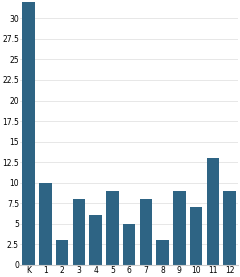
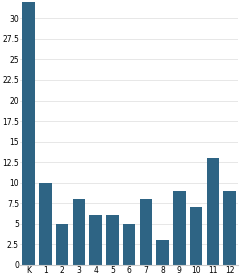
2: 3 -> 5
5: 9 -> 6
